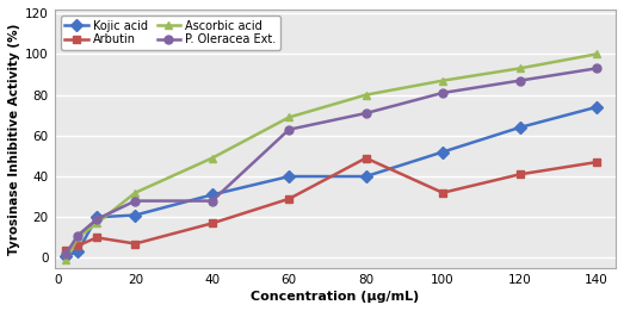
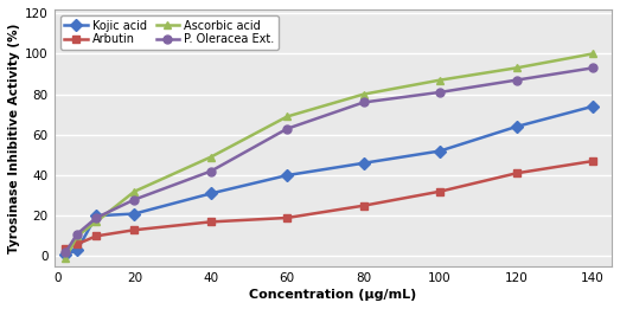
Arbutin/20: 7 -> 13
P. Oleracea Ext./40: 28 -> 42
Arbutin/60: 29 -> 19
Kojic acid/80: 40 -> 46
Arbutin/80: 49 -> 25
P. Oleracea Ext./80: 71 -> 76
